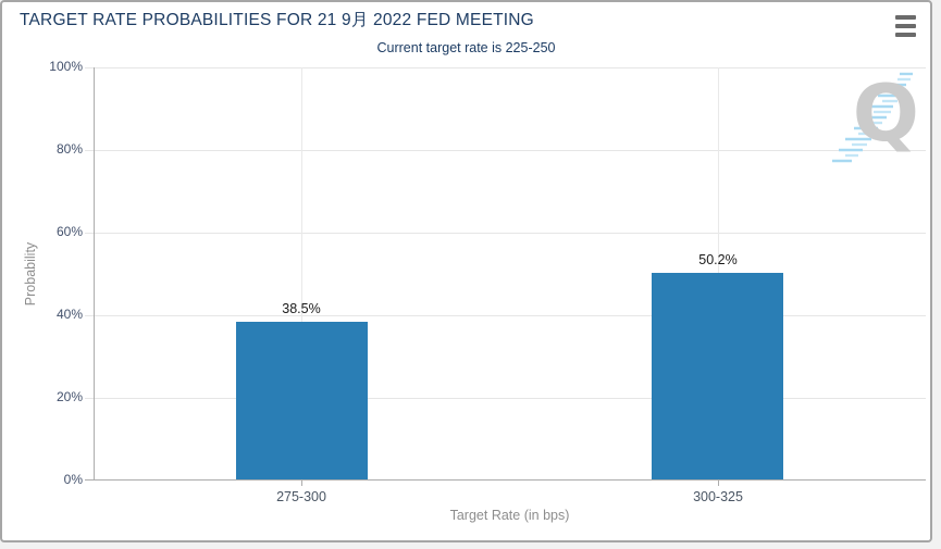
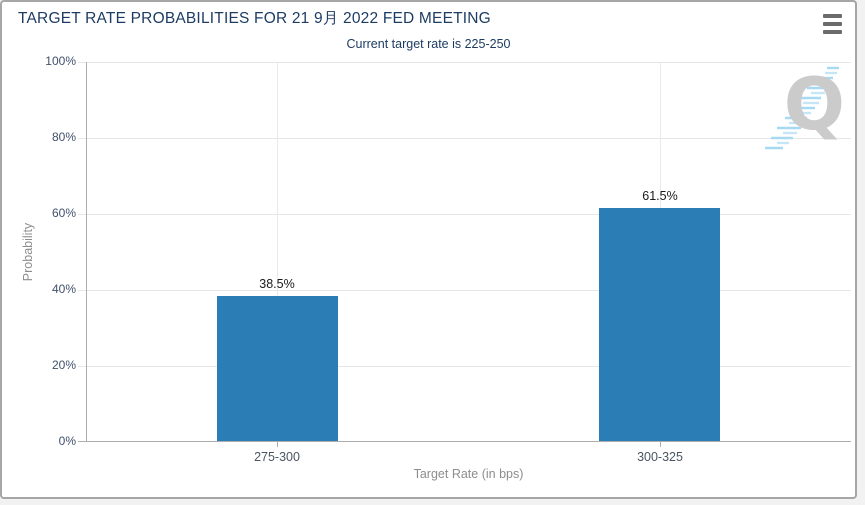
300-325: 50.2% -> 61.5%
